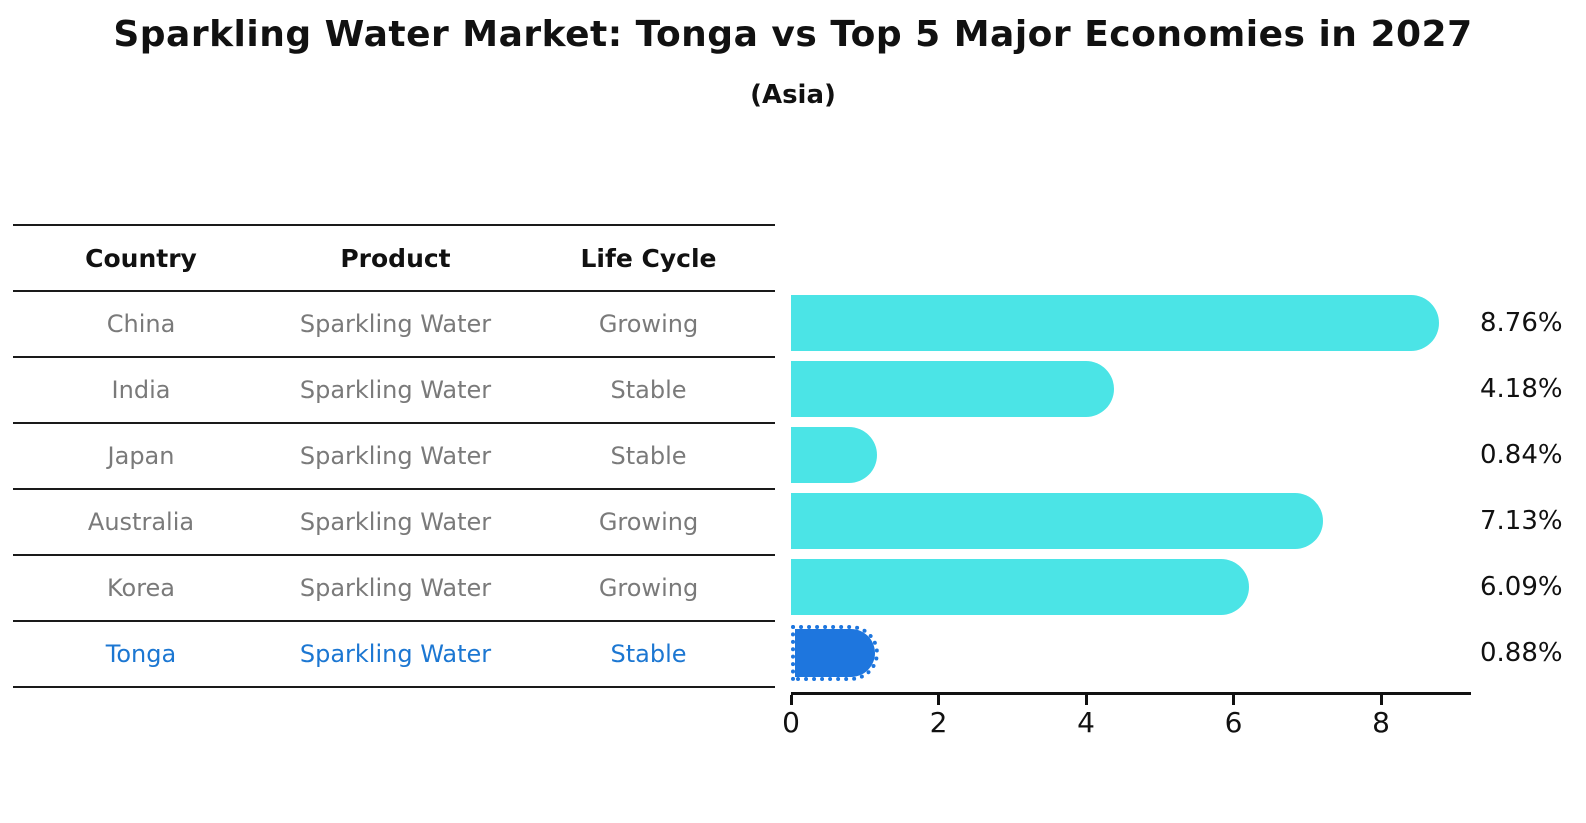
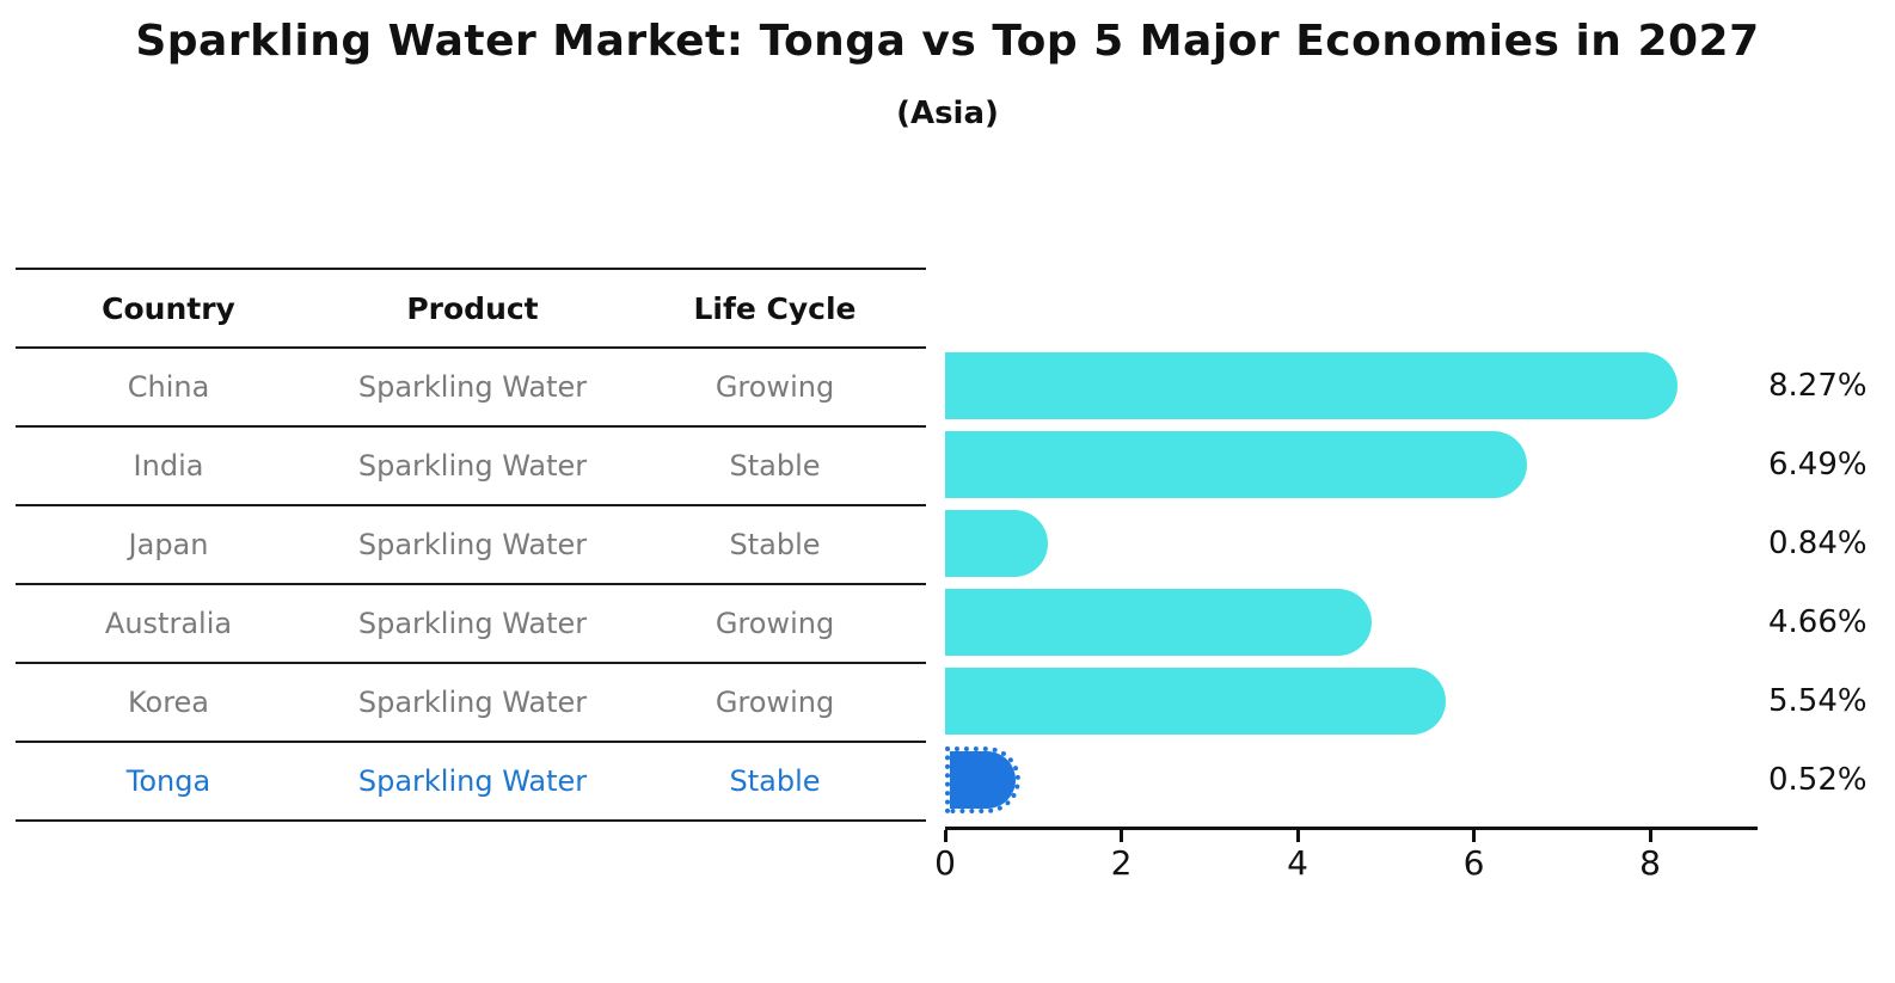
China: 8.76% -> 8.27%
India: 4.18% -> 6.49%
Australia: 7.13% -> 4.66%
Korea: 6.09% -> 5.54%
Tonga: 0.88% -> 0.52%
